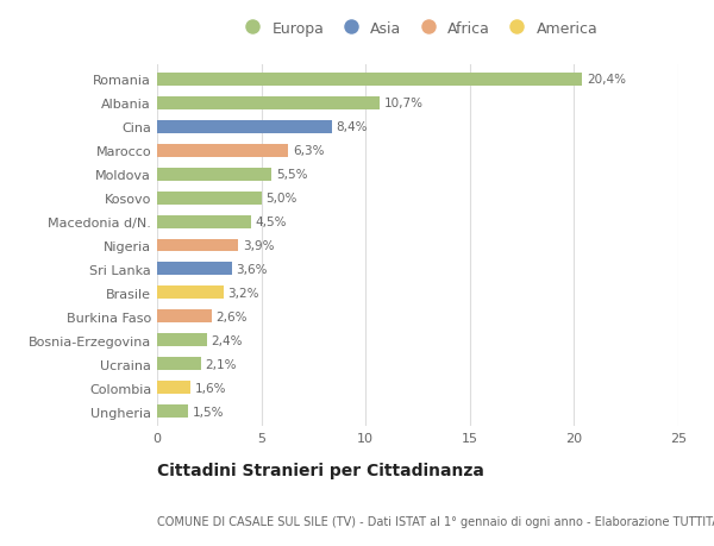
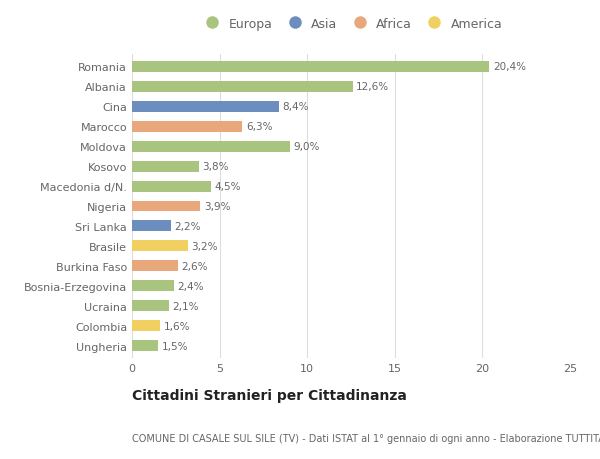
Albania: 10,7% -> 12,6%
Moldova: 5,5% -> 9,0%
Kosovo: 5,0% -> 3,8%
Sri Lanka: 3,6% -> 2,2%
